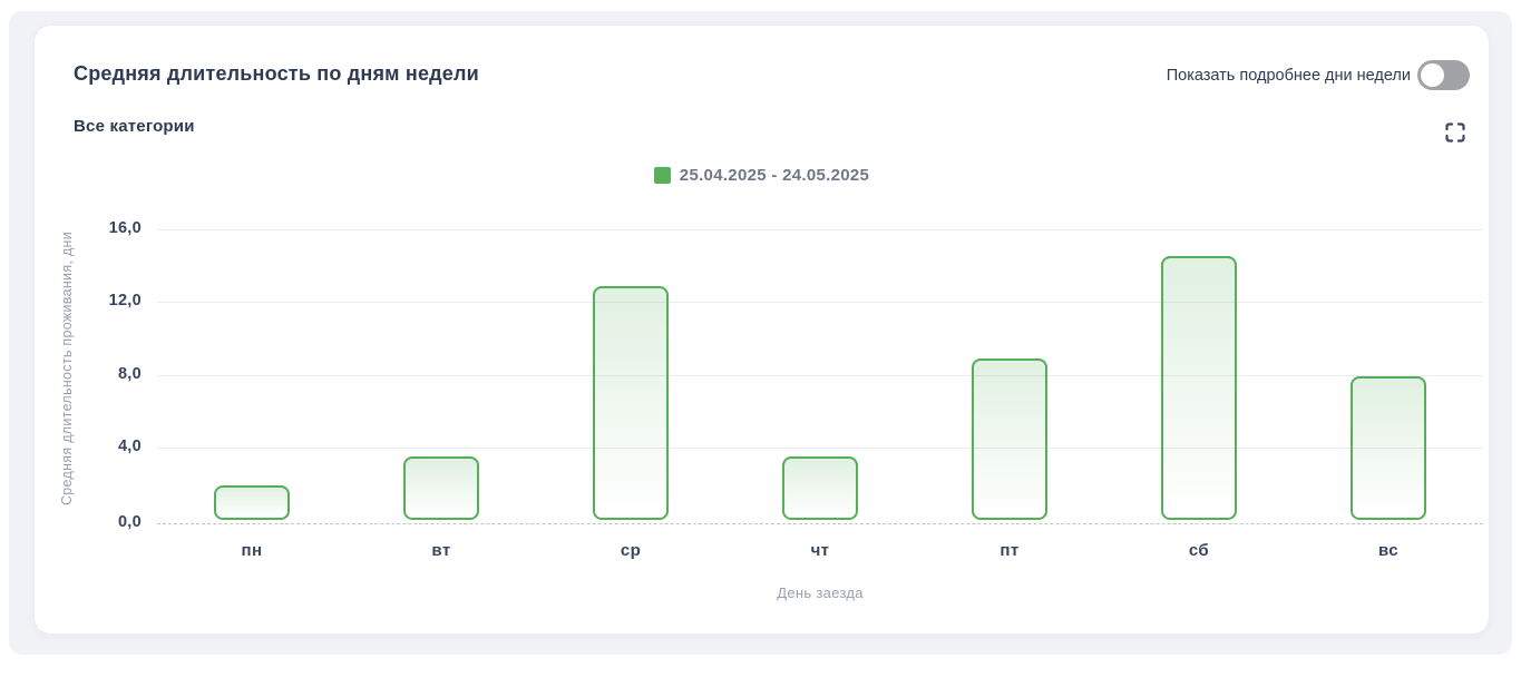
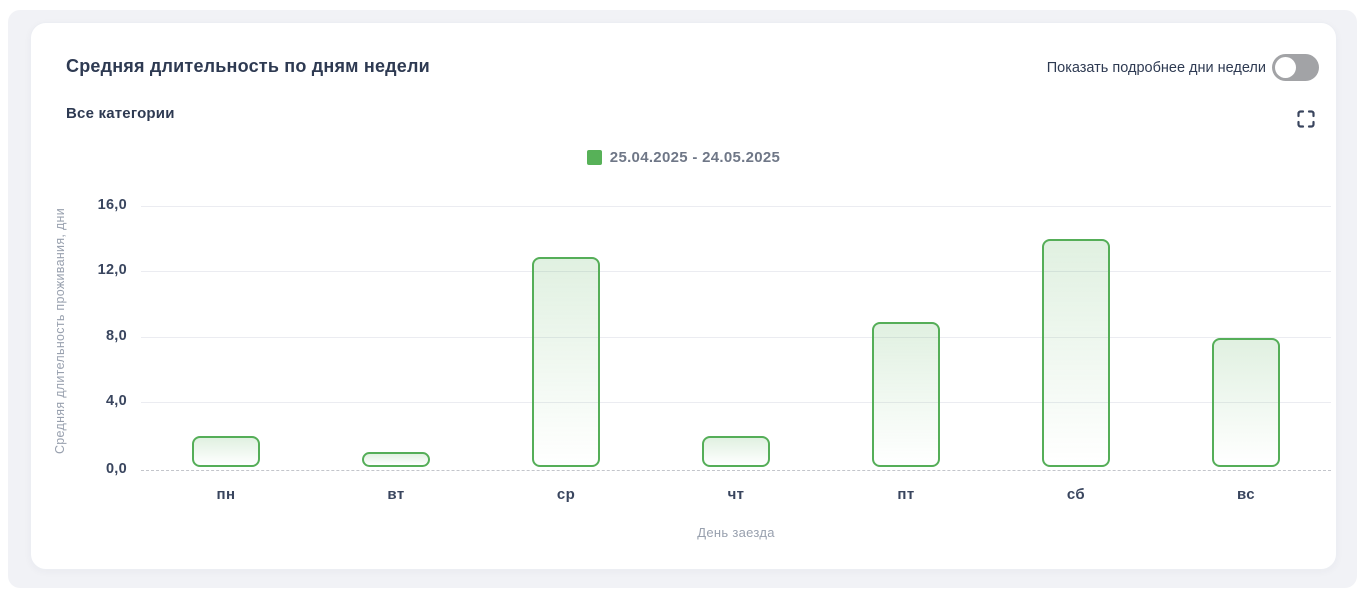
вт: 3,5 -> 0,9
чт: 3,5 -> 1,9
сб: 14,5 -> 14,0
